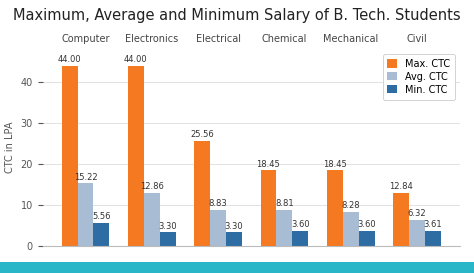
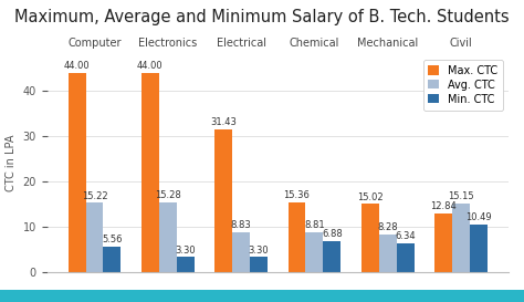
Avg. CTC/Electronics: 12.86 -> 15.28
Max. CTC/Electrical: 25.56 -> 31.43
Max. CTC/Chemical: 18.45 -> 15.36
Min. CTC/Chemical: 3.60 -> 6.88
Max. CTC/Mechanical: 18.45 -> 15.02
Min. CTC/Mechanical: 3.60 -> 6.34
Avg. CTC/Civil: 6.32 -> 15.15
Min. CTC/Civil: 3.61 -> 10.49
